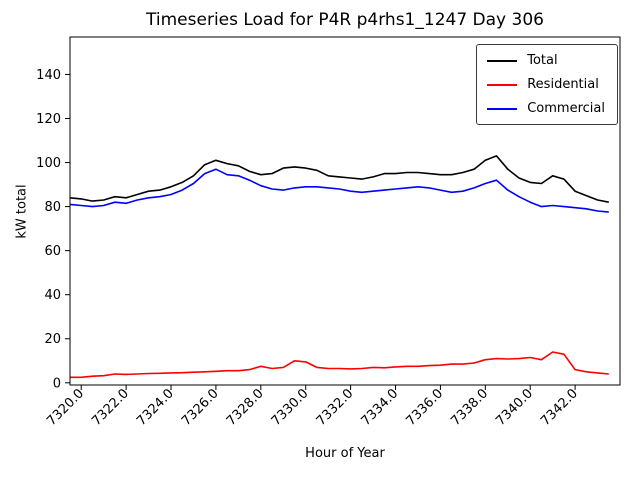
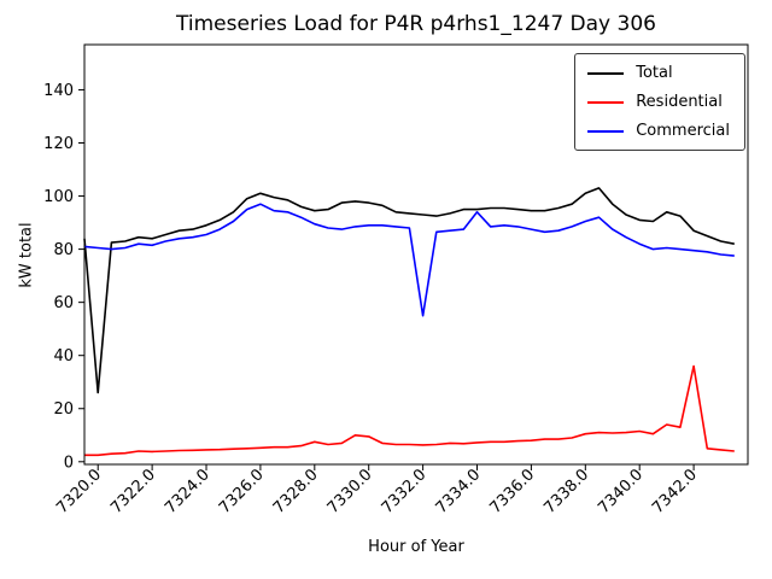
Total/7320.0: 84 -> 26
Commercial/7332.0: 87 -> 55
Commercial/7334.0: 88 -> 94
Residential/7342.0: 6 -> 36
